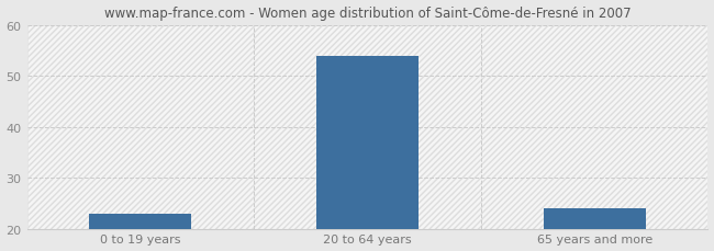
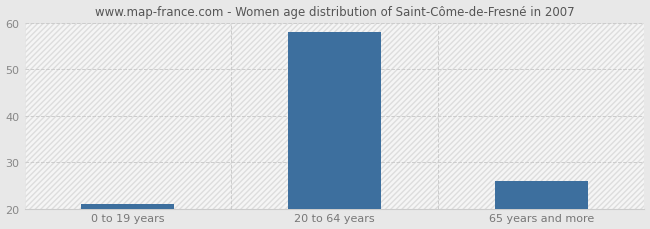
0 to 19 years: 23 -> 21
20 to 64 years: 54 -> 58
65 years and more: 24 -> 26
